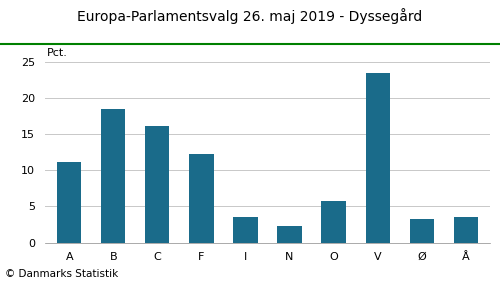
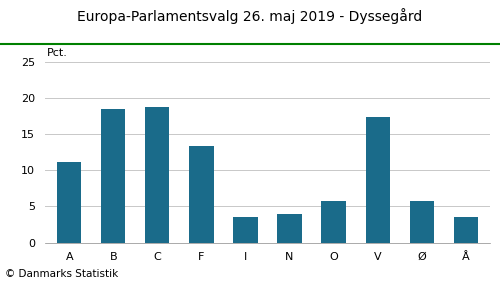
C: 16.2 -> 18.8
F: 12.3 -> 13.4
N: 2.3 -> 4.0
V: 23.5 -> 17.4
Ø: 3.2 -> 5.8
